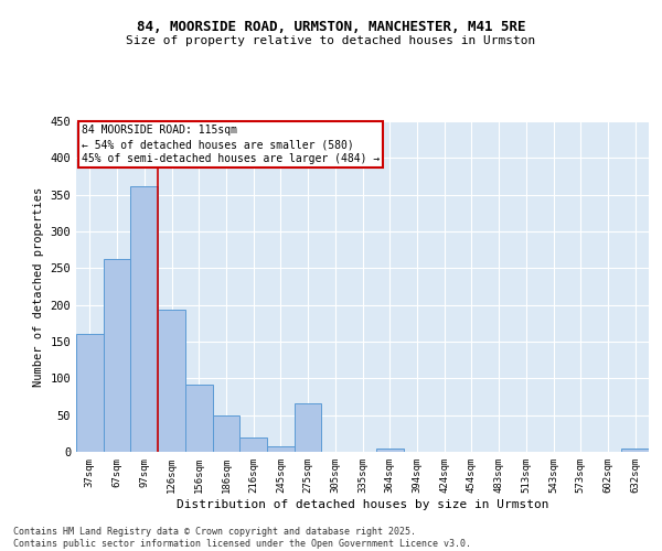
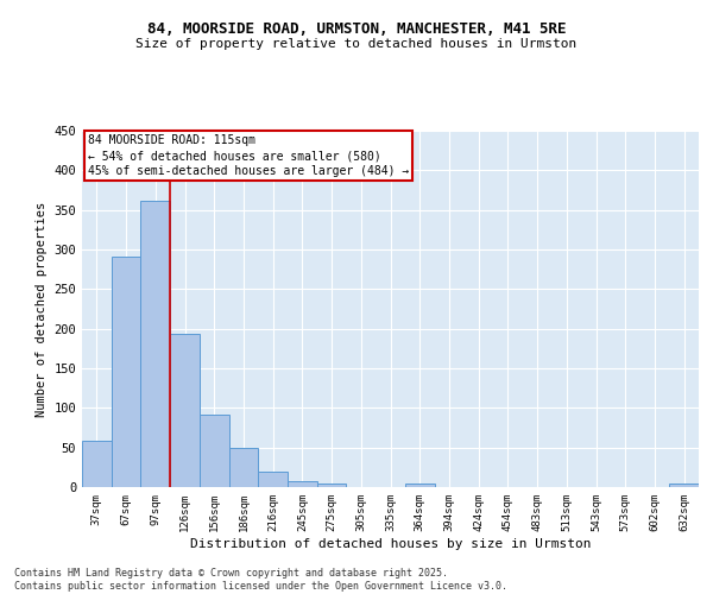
37sqm: 160 -> 58
67sqm: 262 -> 291
275sqm: 66 -> 5
